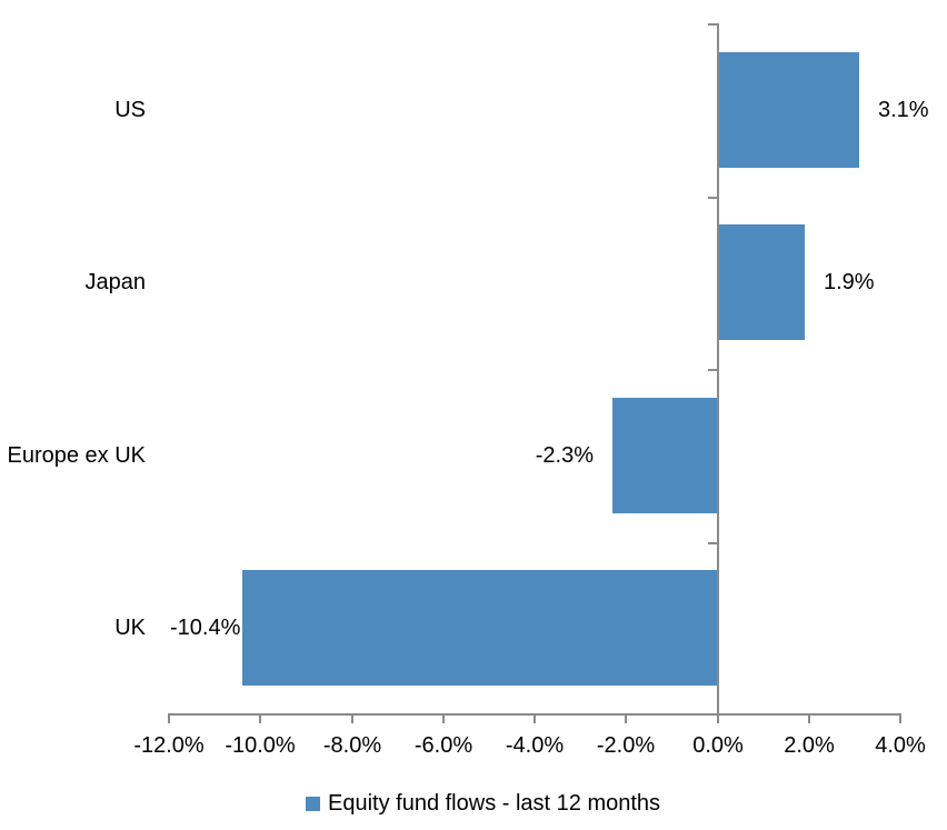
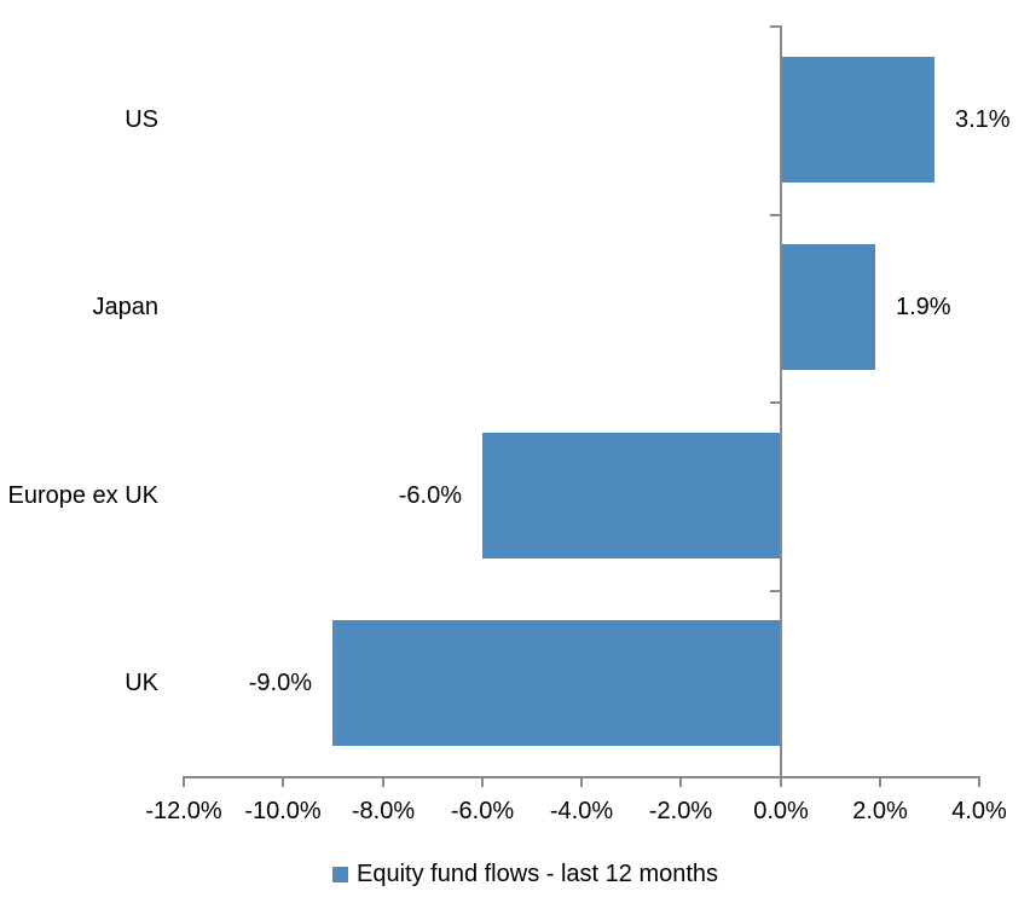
Europe ex UK: -2.3% -> -6.0%
UK: -10.4% -> -9.0%
